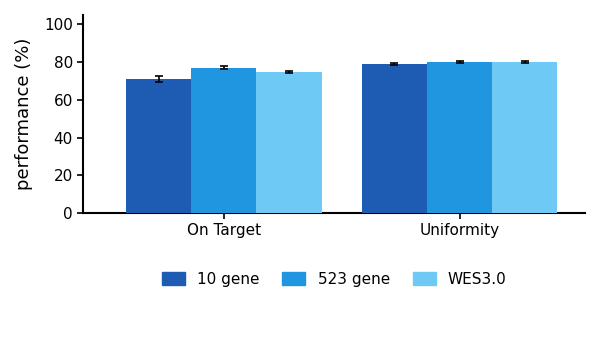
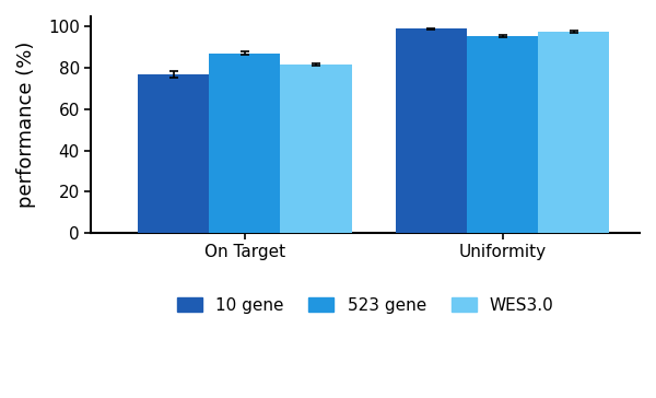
10 gene/On Target: 71 -> 77
523 gene/On Target: 77 -> 87
WES3.0/On Target: 75 -> 82
10 gene/Uniformity: 79 -> 99
523 gene/Uniformity: 80 -> 96
WES3.0/Uniformity: 80 -> 98
